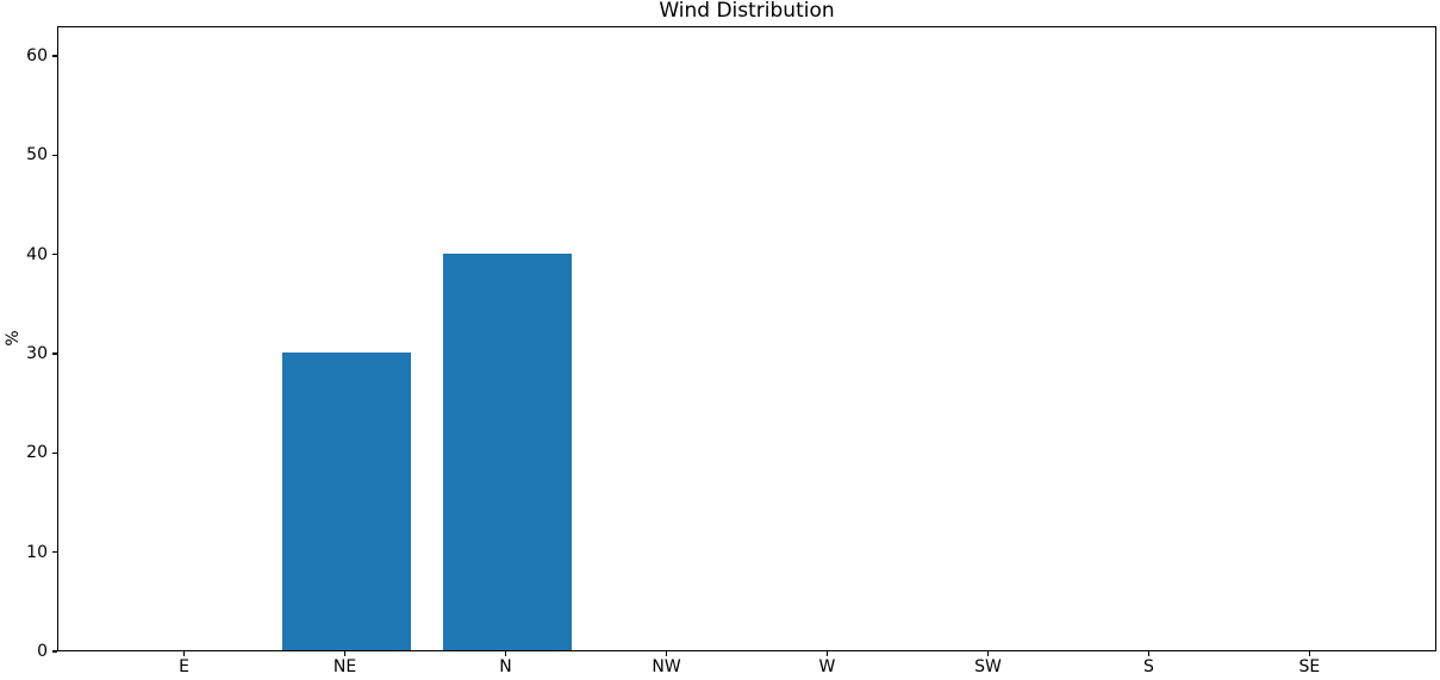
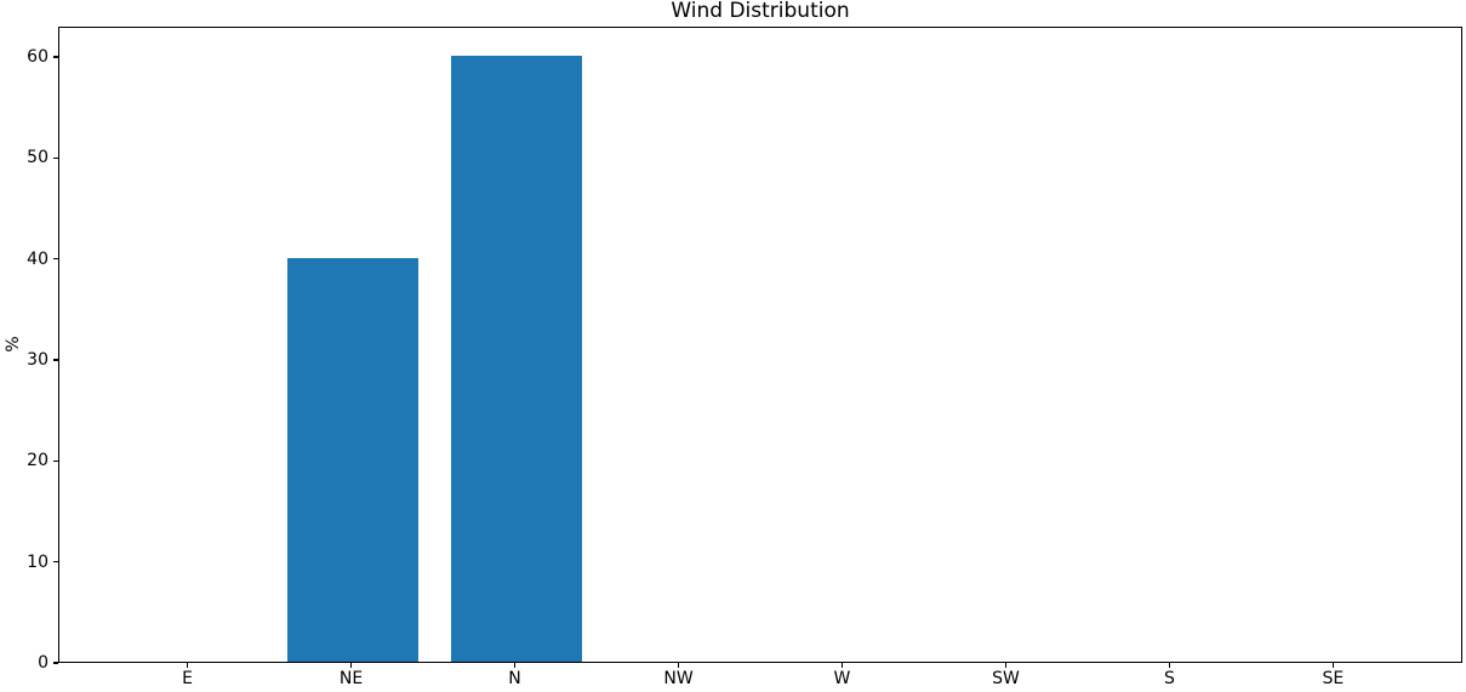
NE: 30 -> 40
N: 40 -> 60
